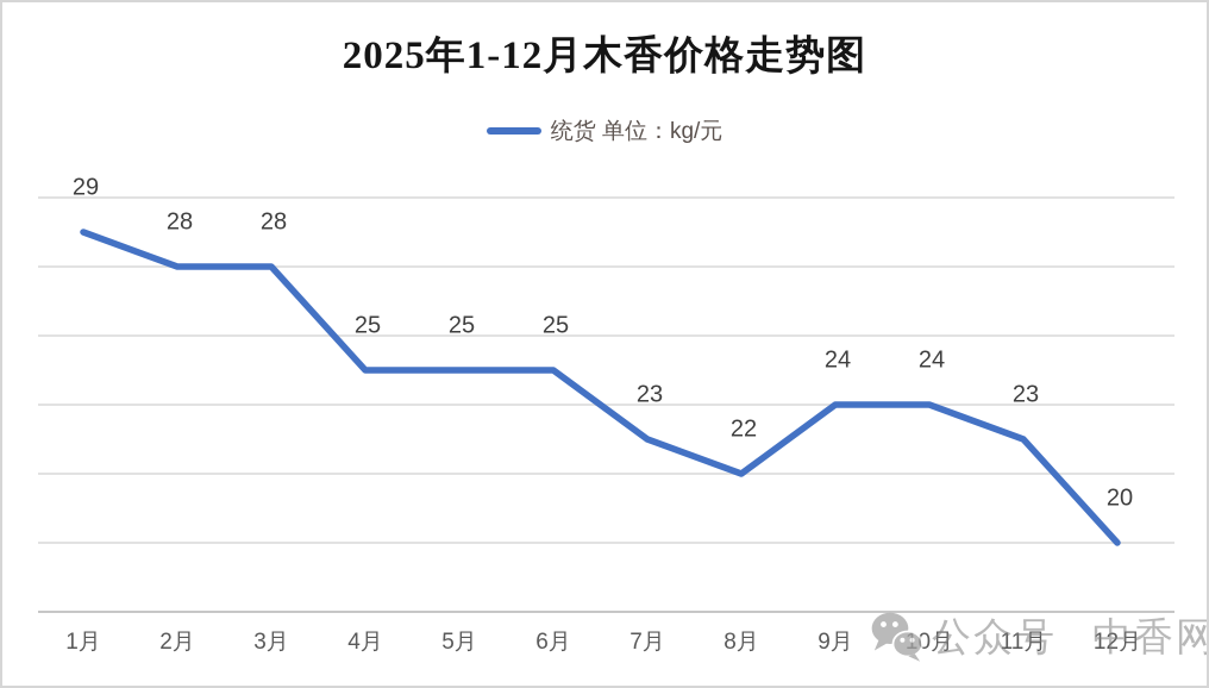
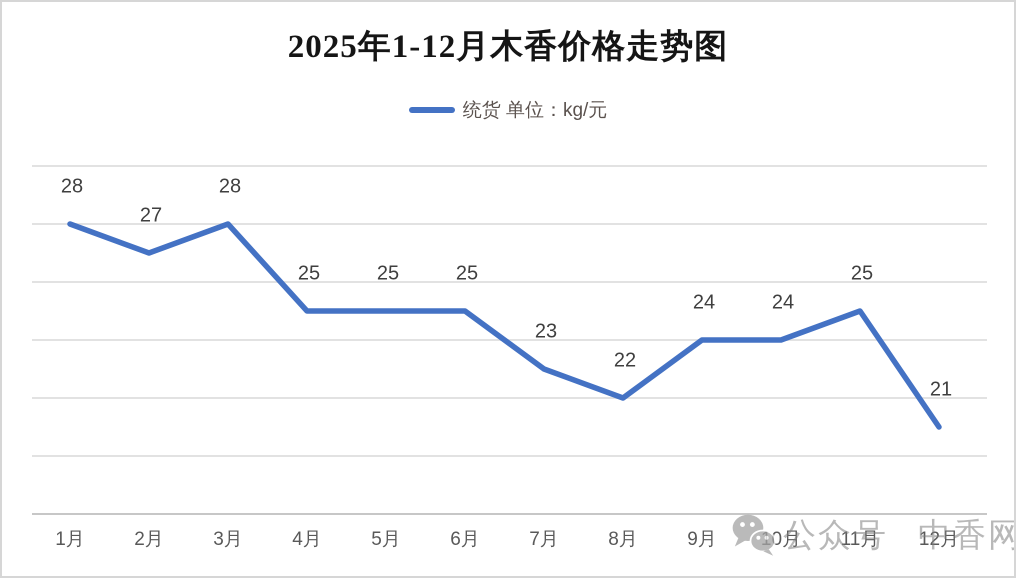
1月: 29 -> 28
2月: 28 -> 27
11月: 23 -> 25
12月: 20 -> 21
